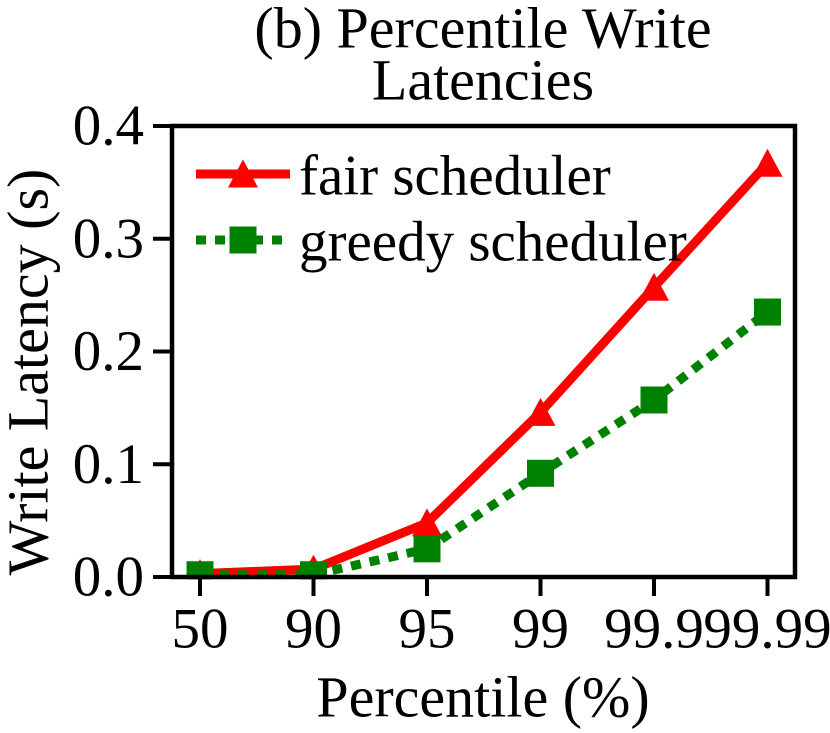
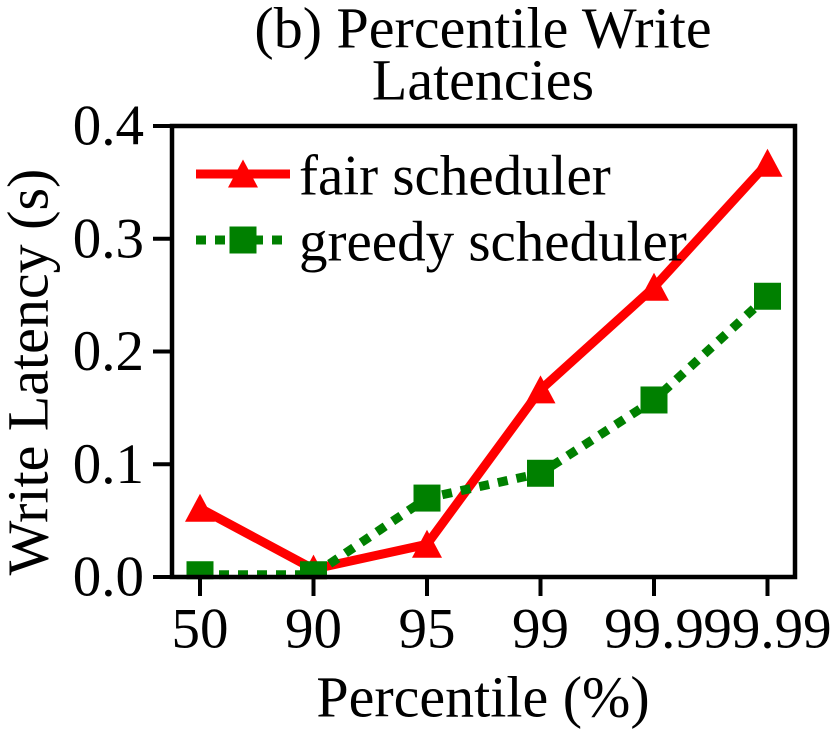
fair scheduler/50: 0.003 -> 0.061
fair scheduler/95: 0.048 -> 0.029
greedy scheduler/95: 0.025 -> 0.070
fair scheduler/99: 0.146 -> 0.166
greedy scheduler/99.99: 0.235 -> 0.249
